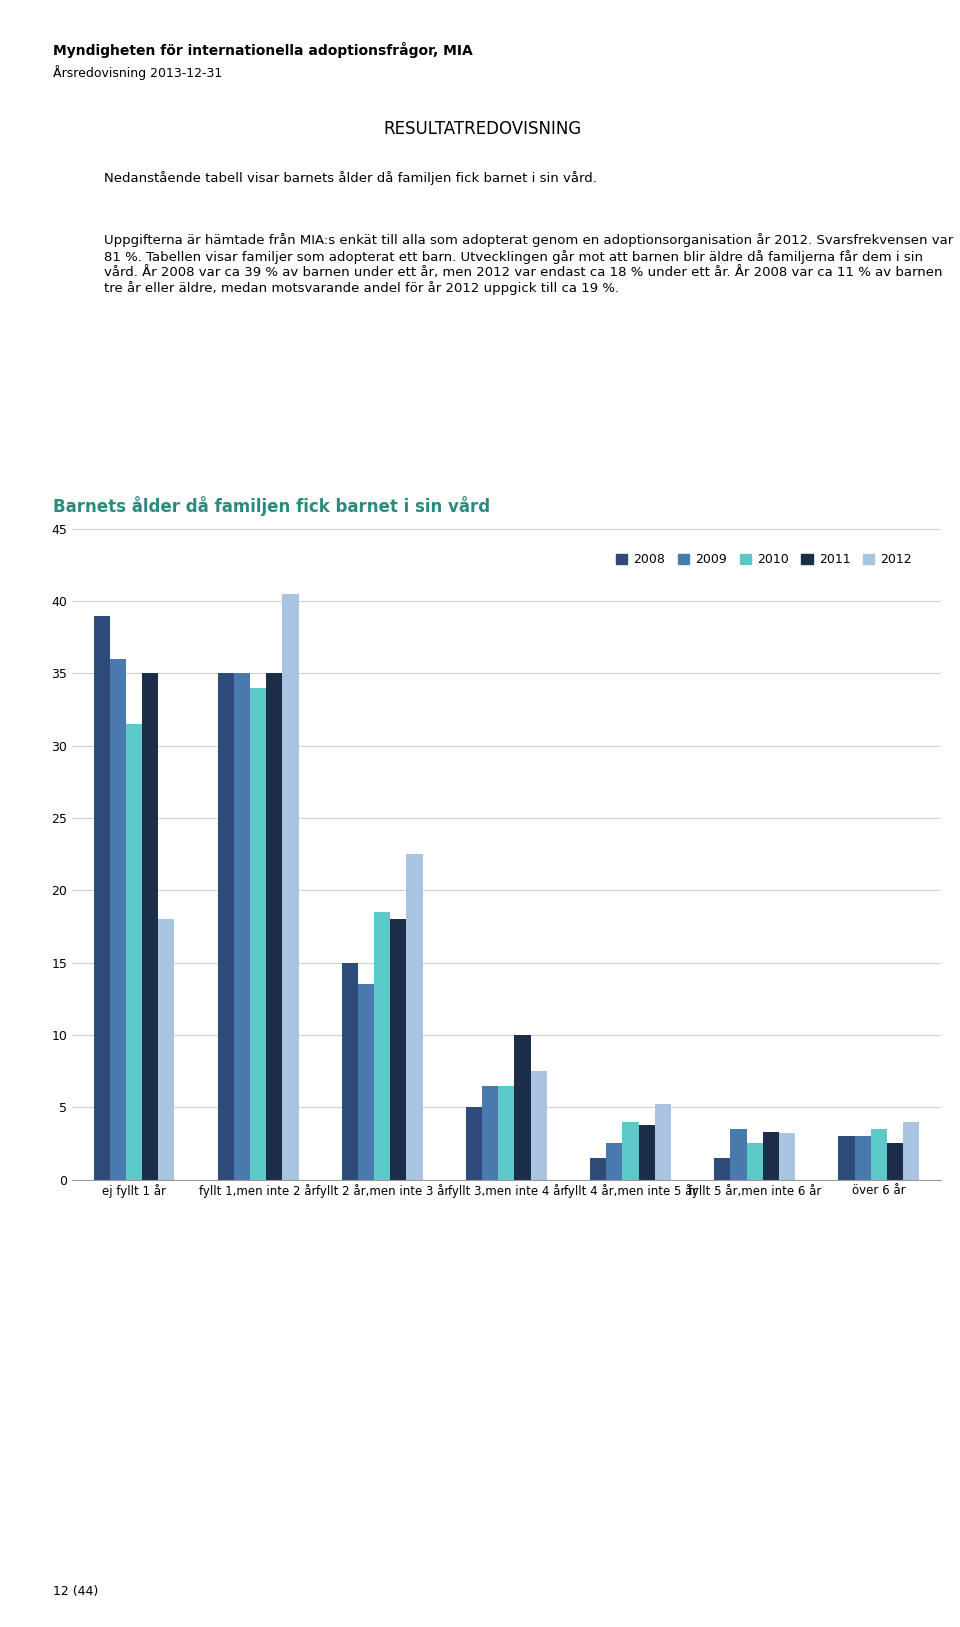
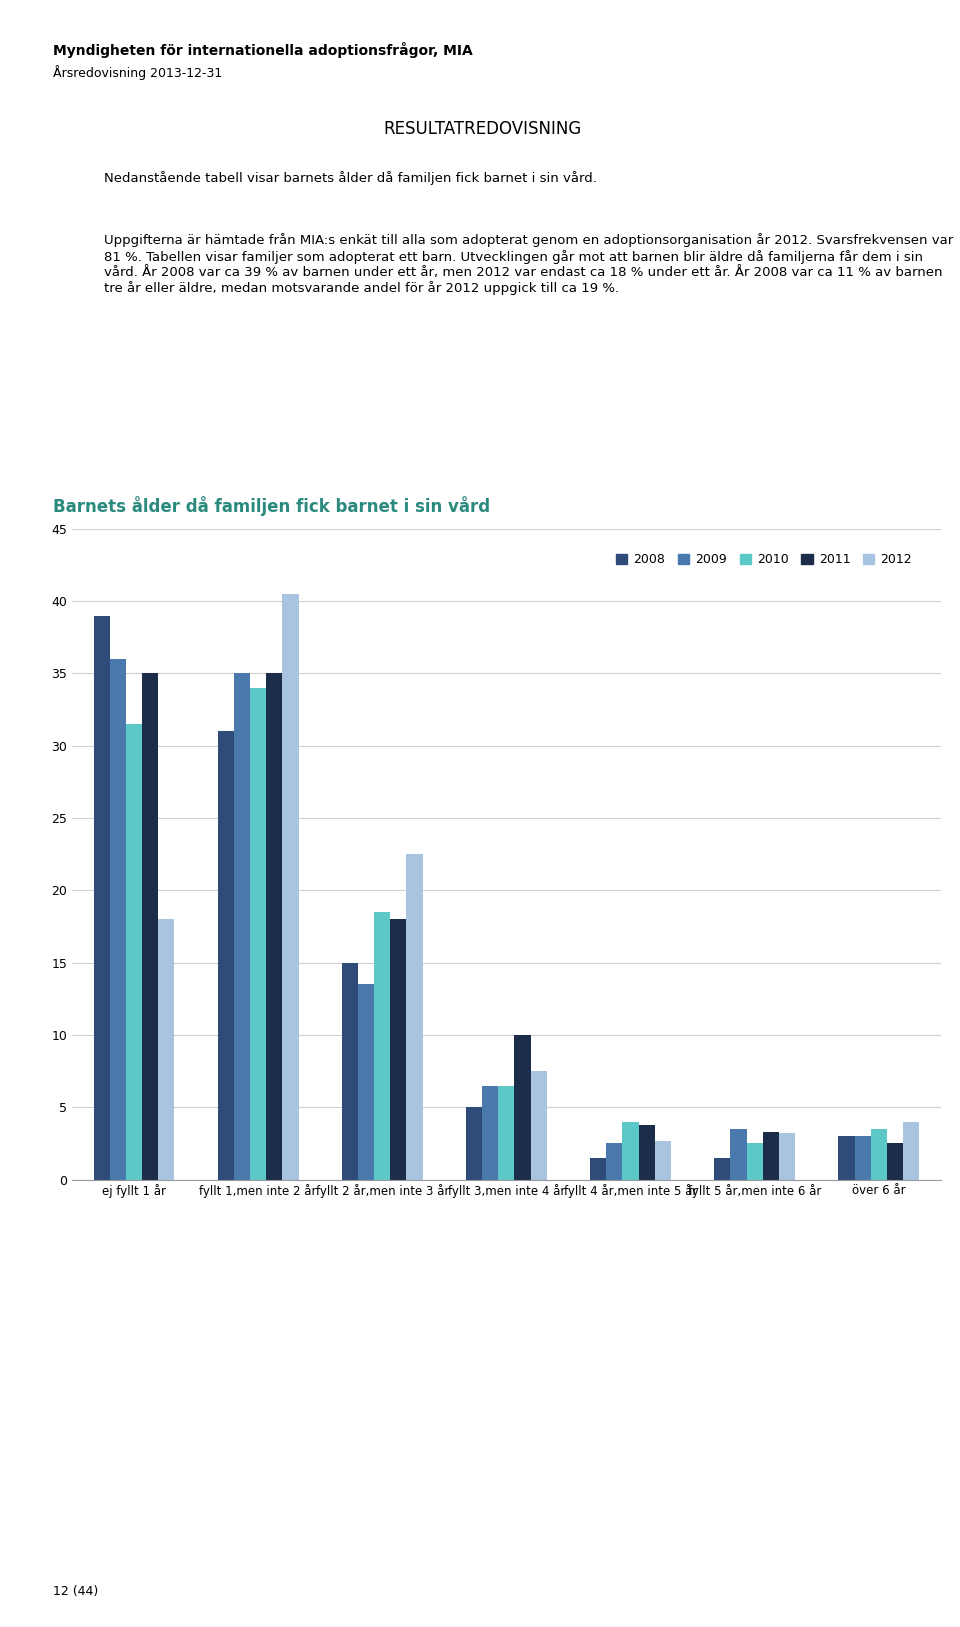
2008/fyllt 1,men inte 2 år: 35.0 -> 31.0
2012/fyllt 4 år,men inte 5 år: 5.2 -> 2.7
